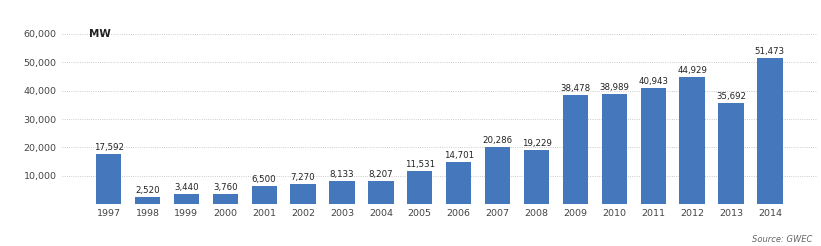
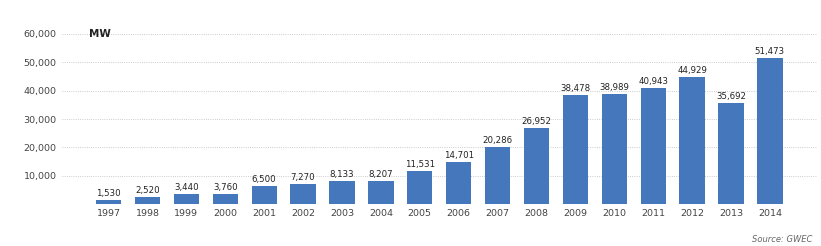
1997: 17,592 -> 1,530
2008: 19,229 -> 26,952
